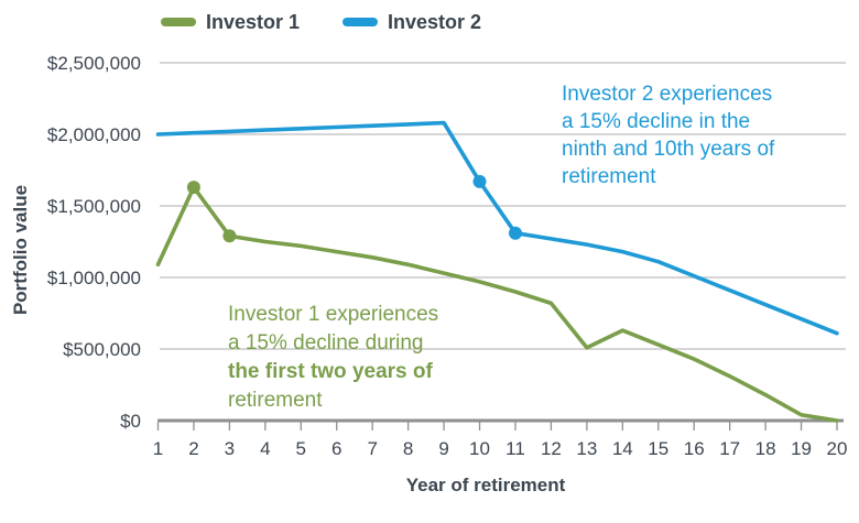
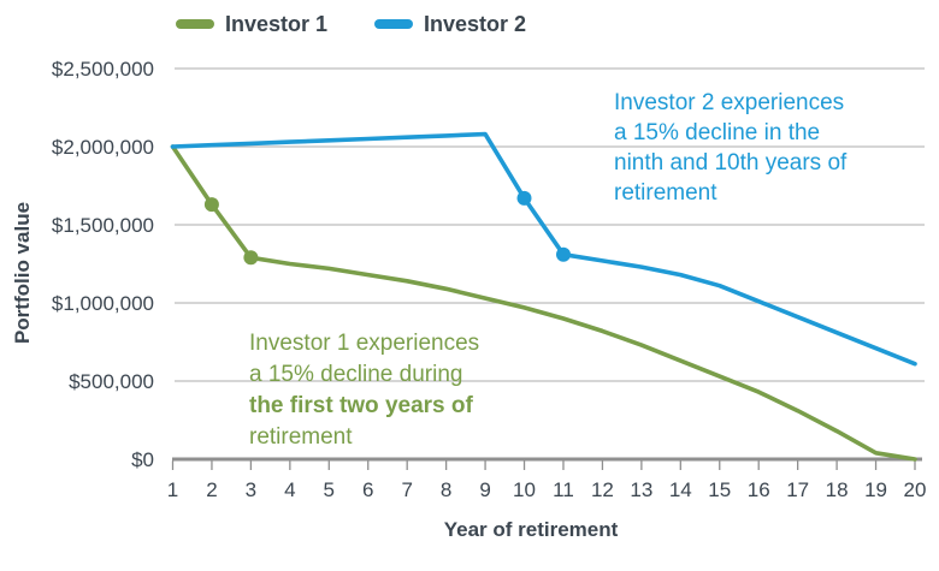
Investor 1/1: $1090000 -> $2000000
Investor 1/13: $510000 -> $730000
